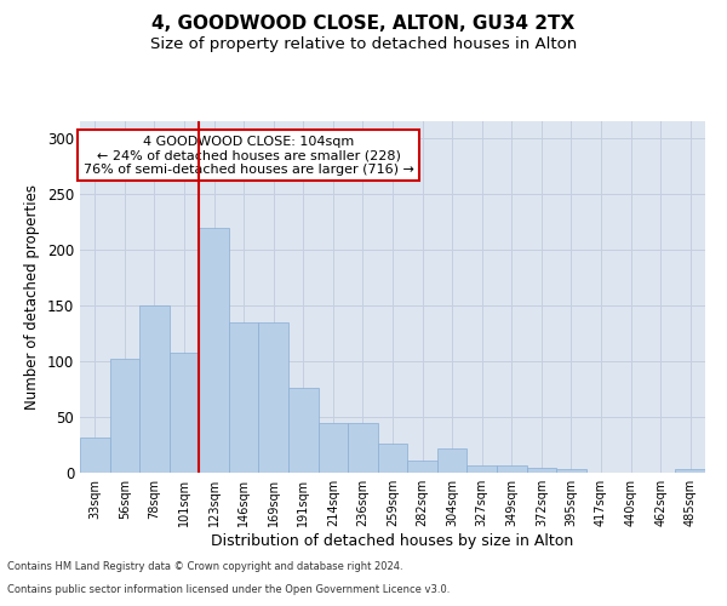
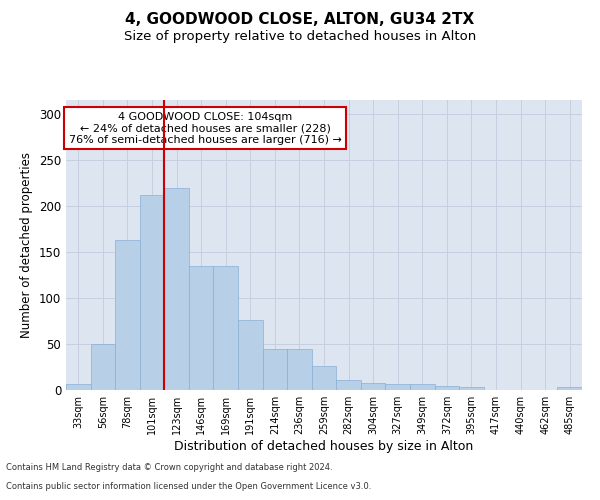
33sqm: 32 -> 7
56sqm: 102 -> 50
78sqm: 150 -> 163
101sqm: 108 -> 212
304sqm: 22 -> 8
